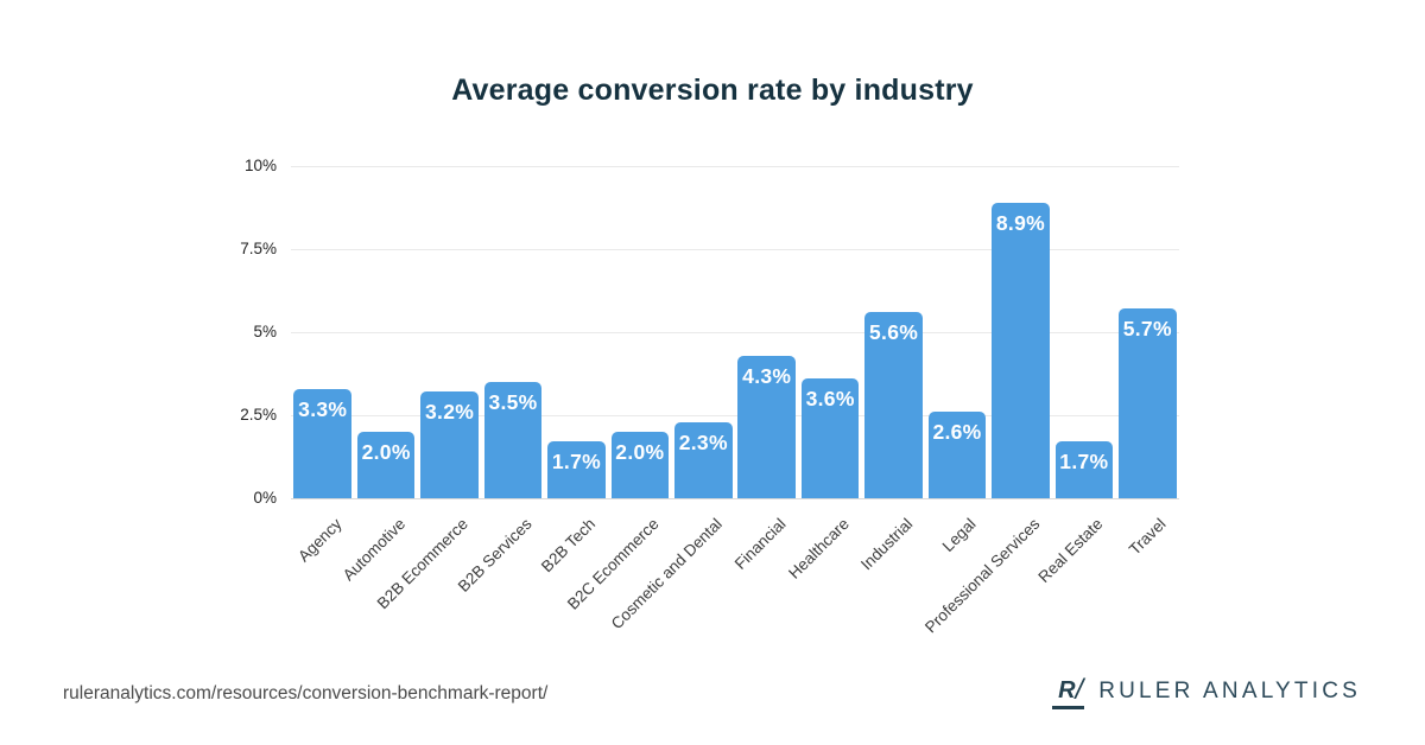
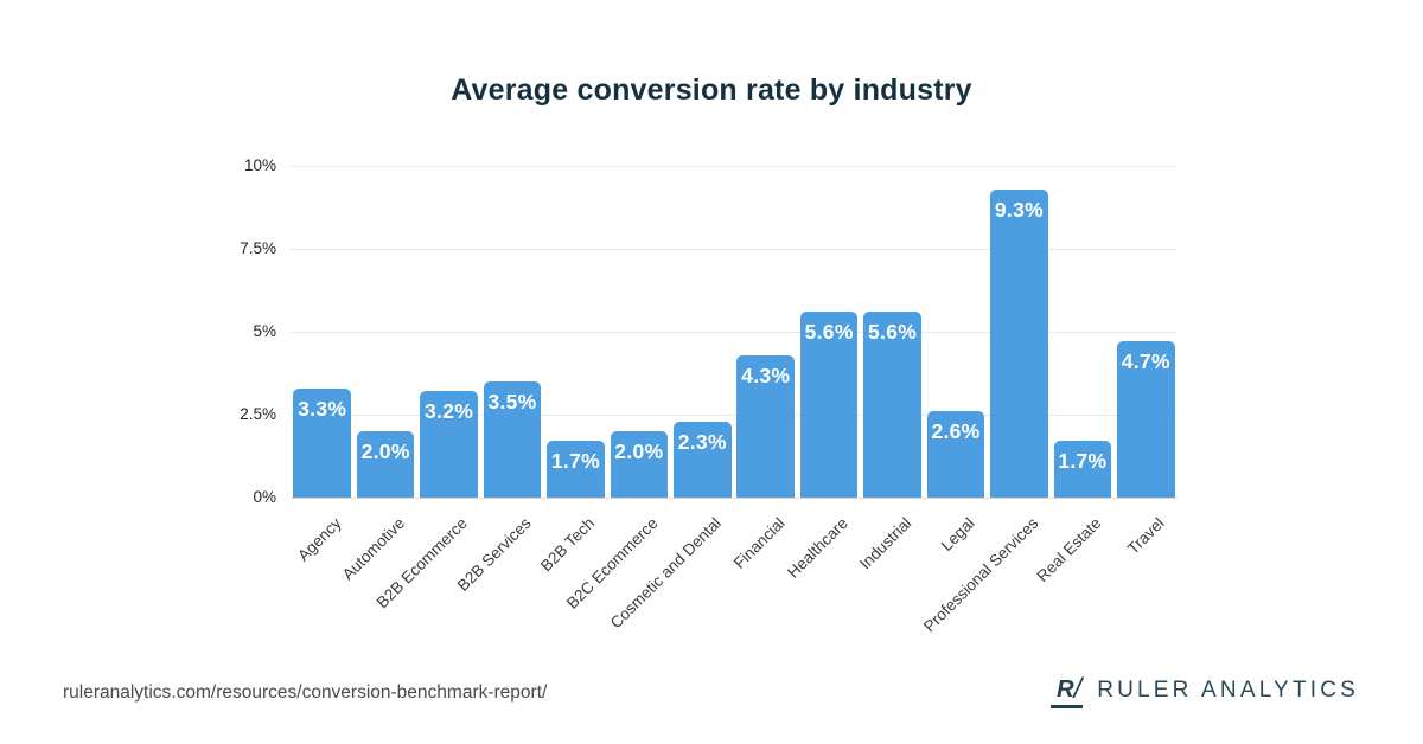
Healthcare: 3.6% -> 5.6%
Professional Services: 8.9% -> 9.3%
Travel: 5.7% -> 4.7%
